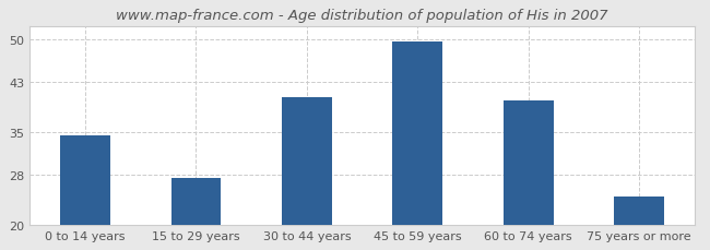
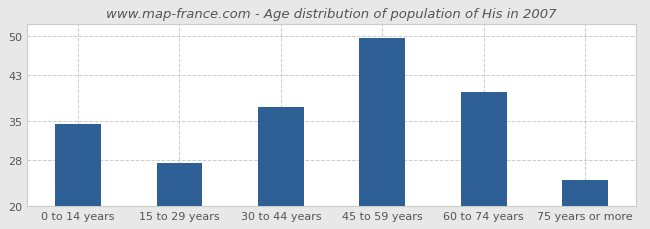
30 to 44 years: 40.6 -> 37.5
